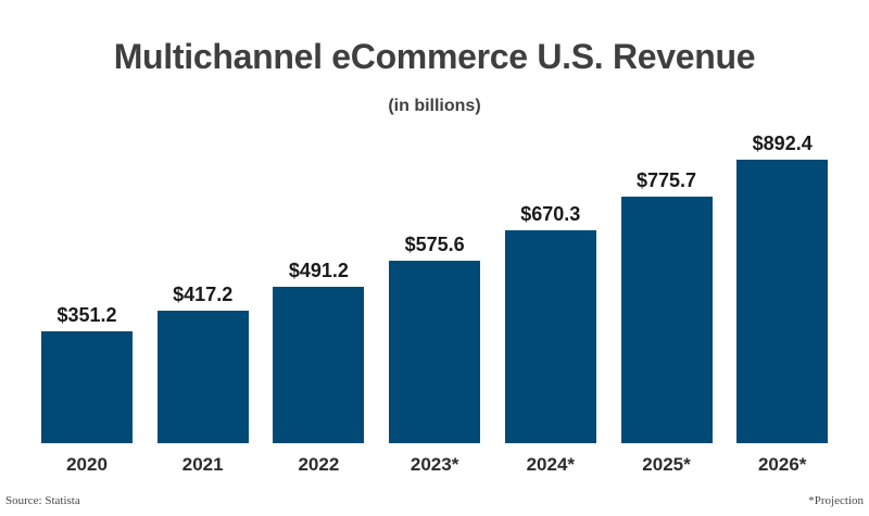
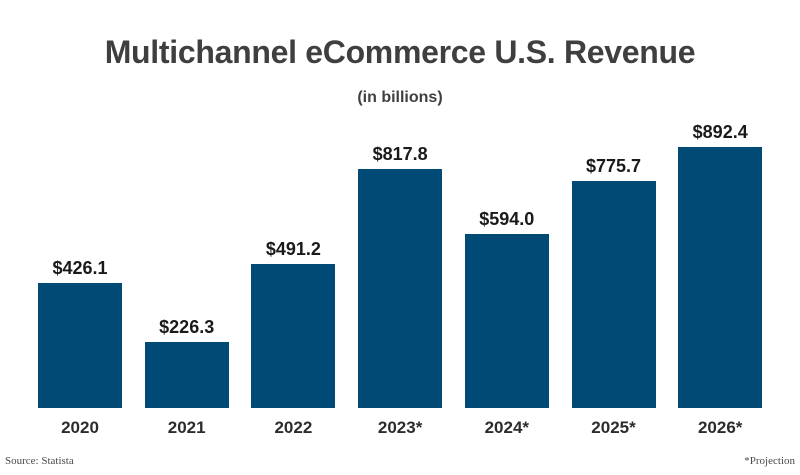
2020: $351.2 -> $426.1
2021: $417.2 -> $226.3
2023*: $575.6 -> $817.8
2024*: $670.3 -> $594.0
